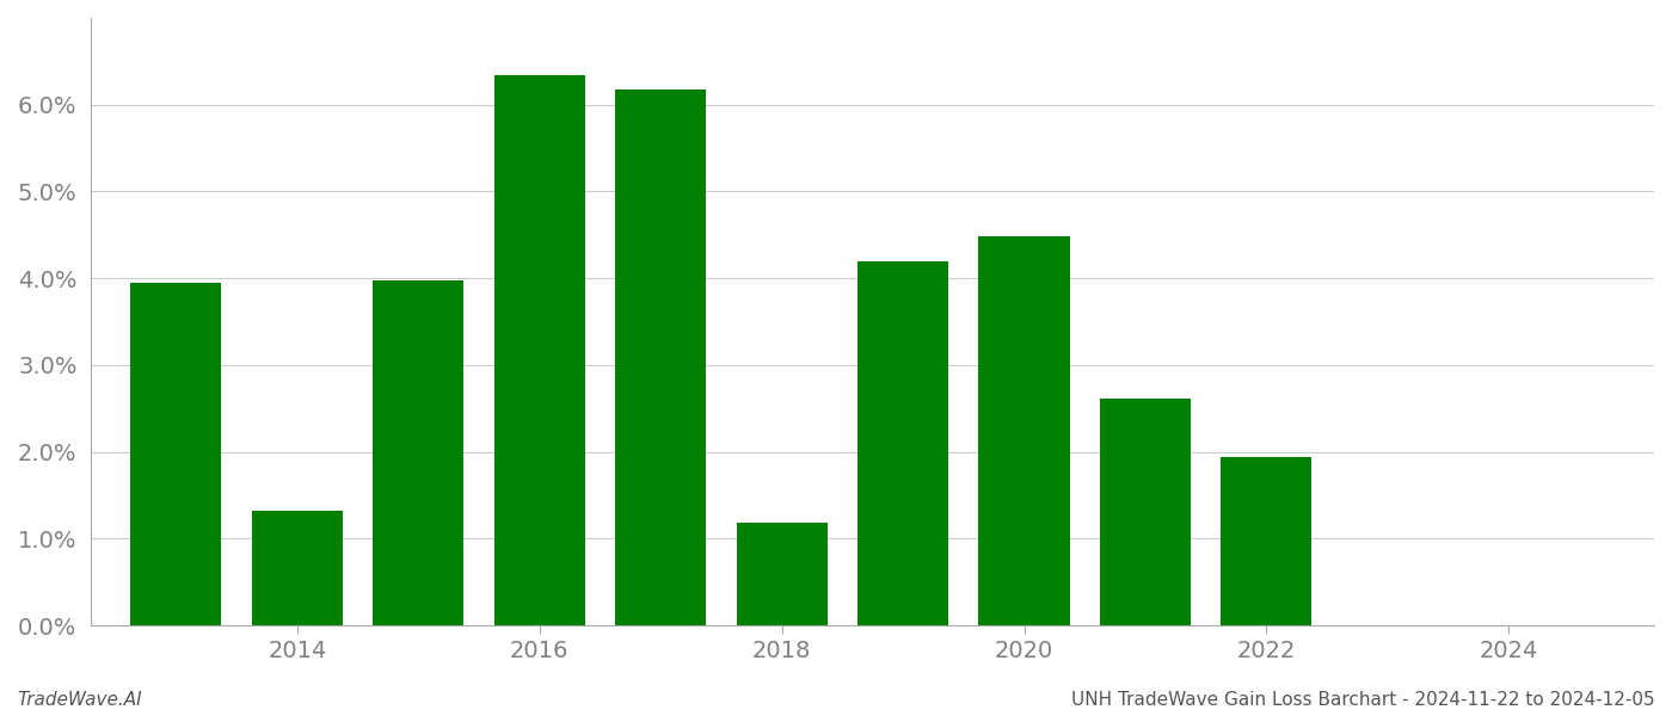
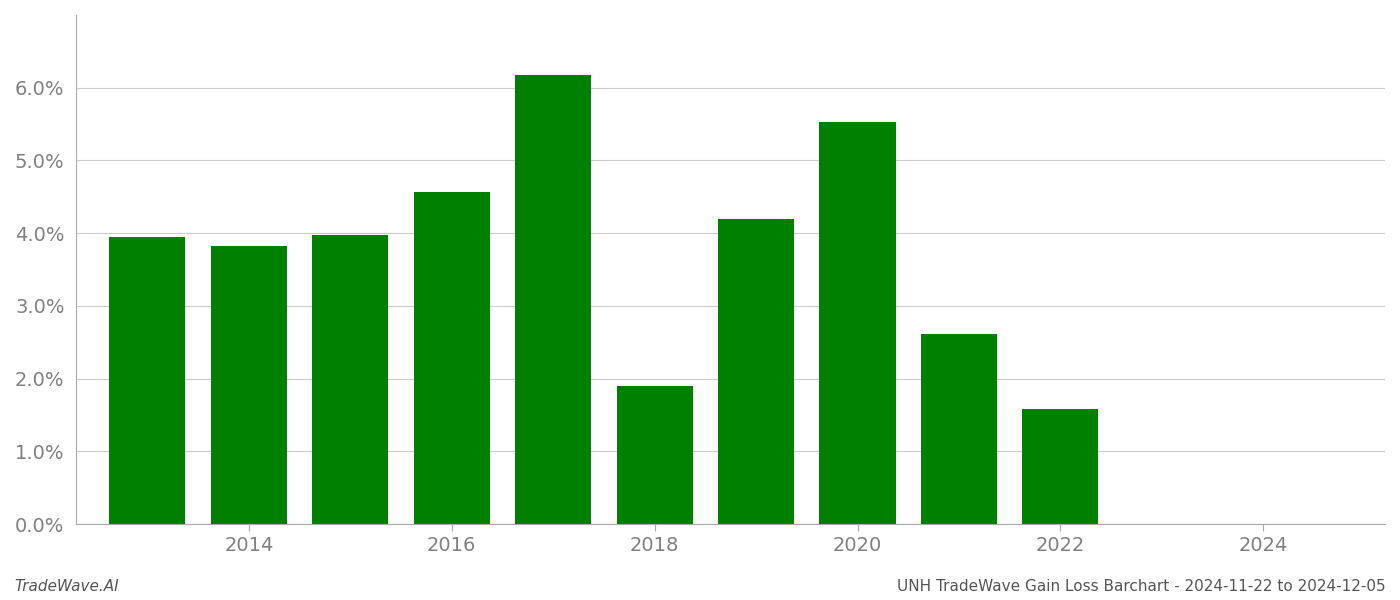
2014: 1.32% -> 3.82%
2016: 6.34% -> 4.57%
2018: 1.18% -> 1.90%
2020: 4.48% -> 5.53%
2022: 1.94% -> 1.58%
